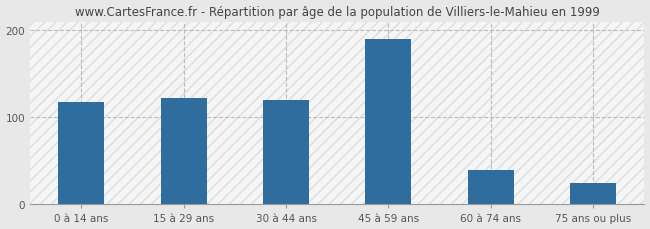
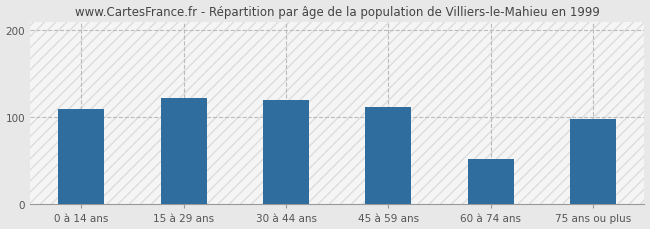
0 à 14 ans: 118 -> 110
45 à 59 ans: 190 -> 112
60 à 74 ans: 40 -> 52
75 ans ou plus: 25 -> 98
